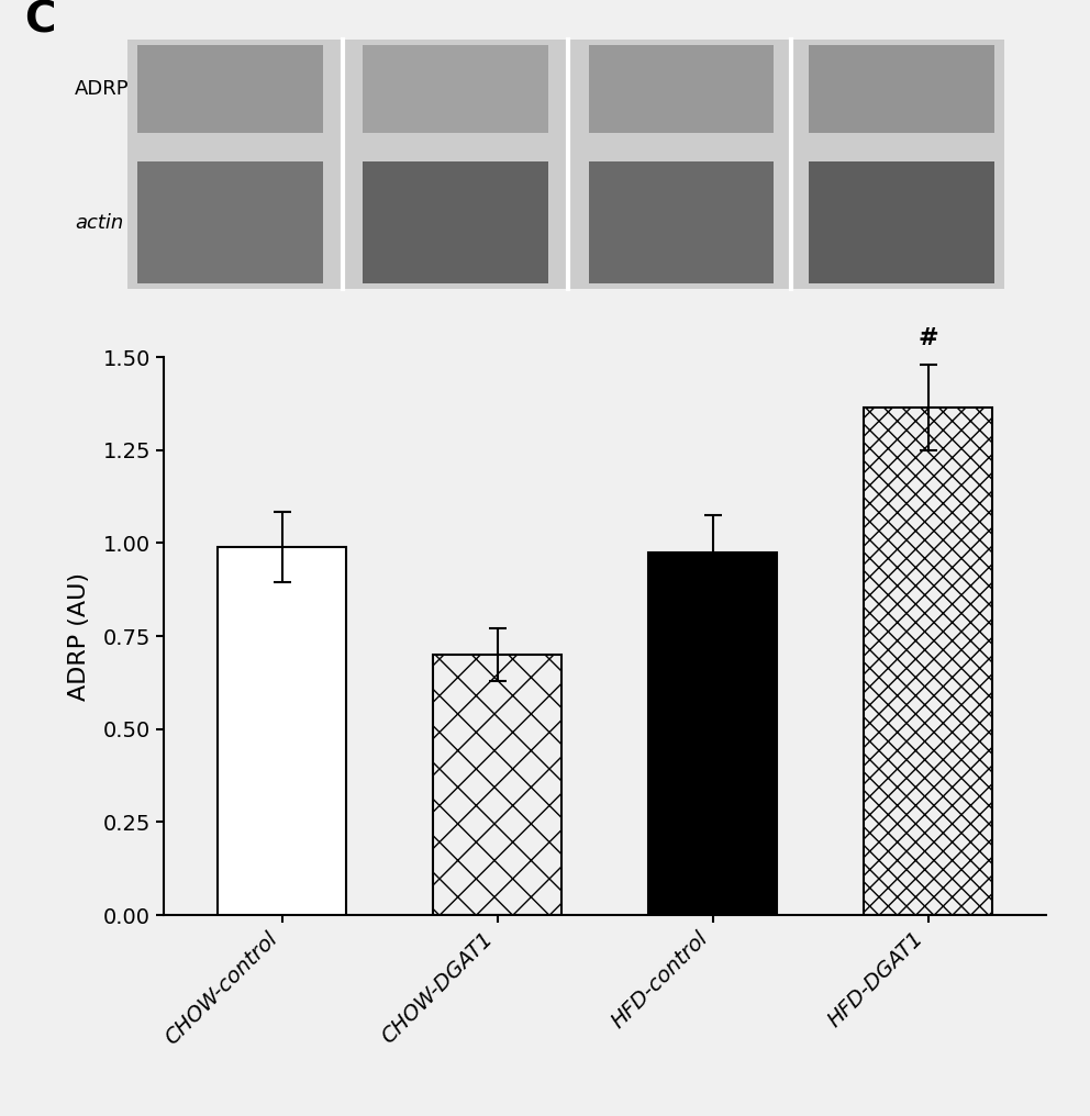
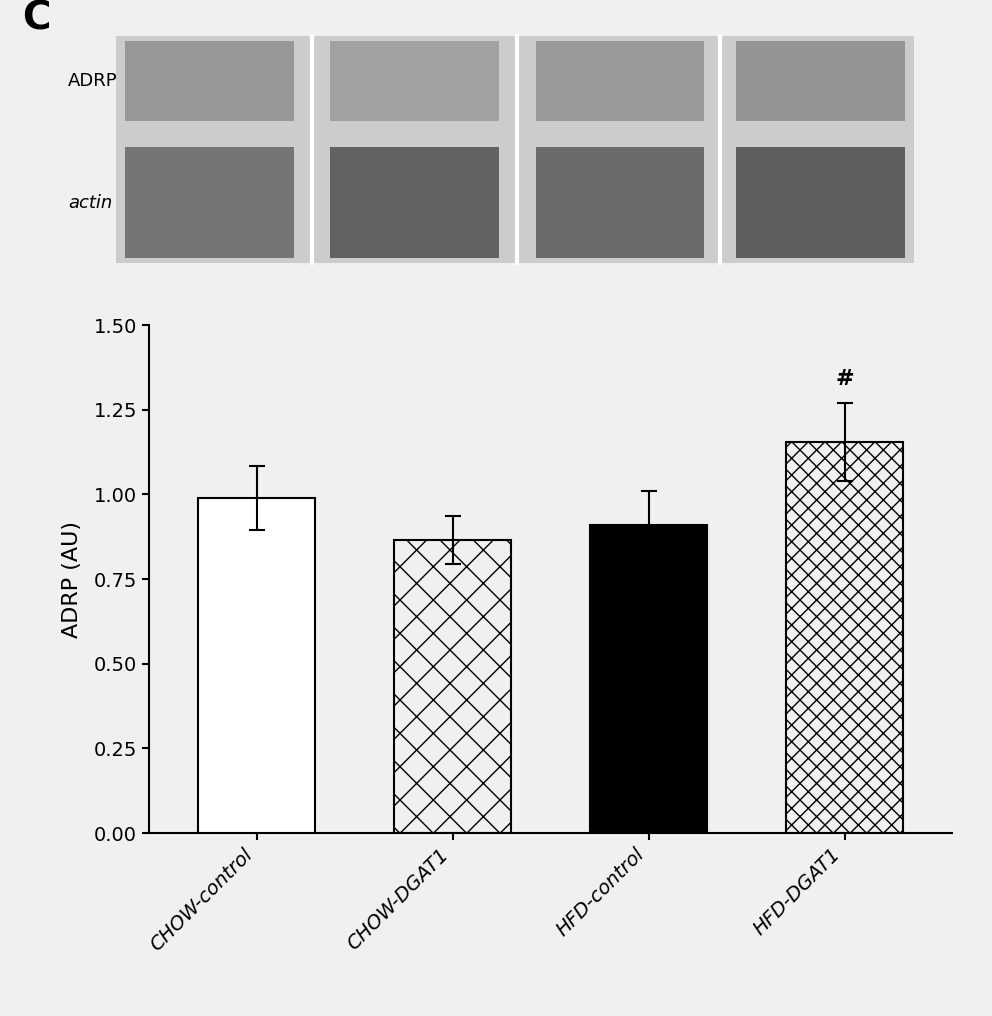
CHOW-DGAT1: 0.700 -> 0.865
HFD-control: 0.975 -> 0.910
HFD-DGAT1: 1.365 -> 1.155
